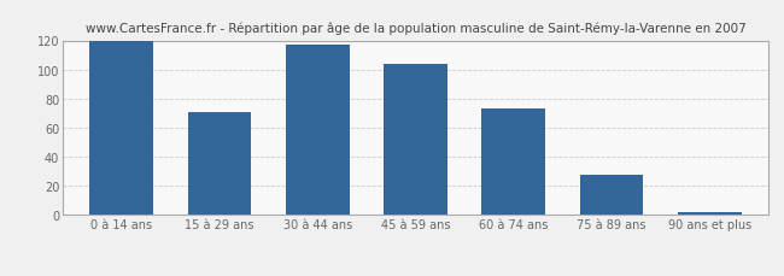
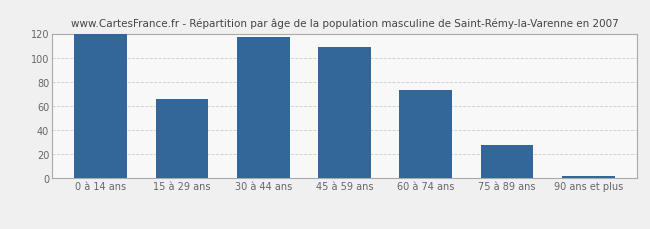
15 à 29 ans: 71 -> 66
45 à 59 ans: 104 -> 109
